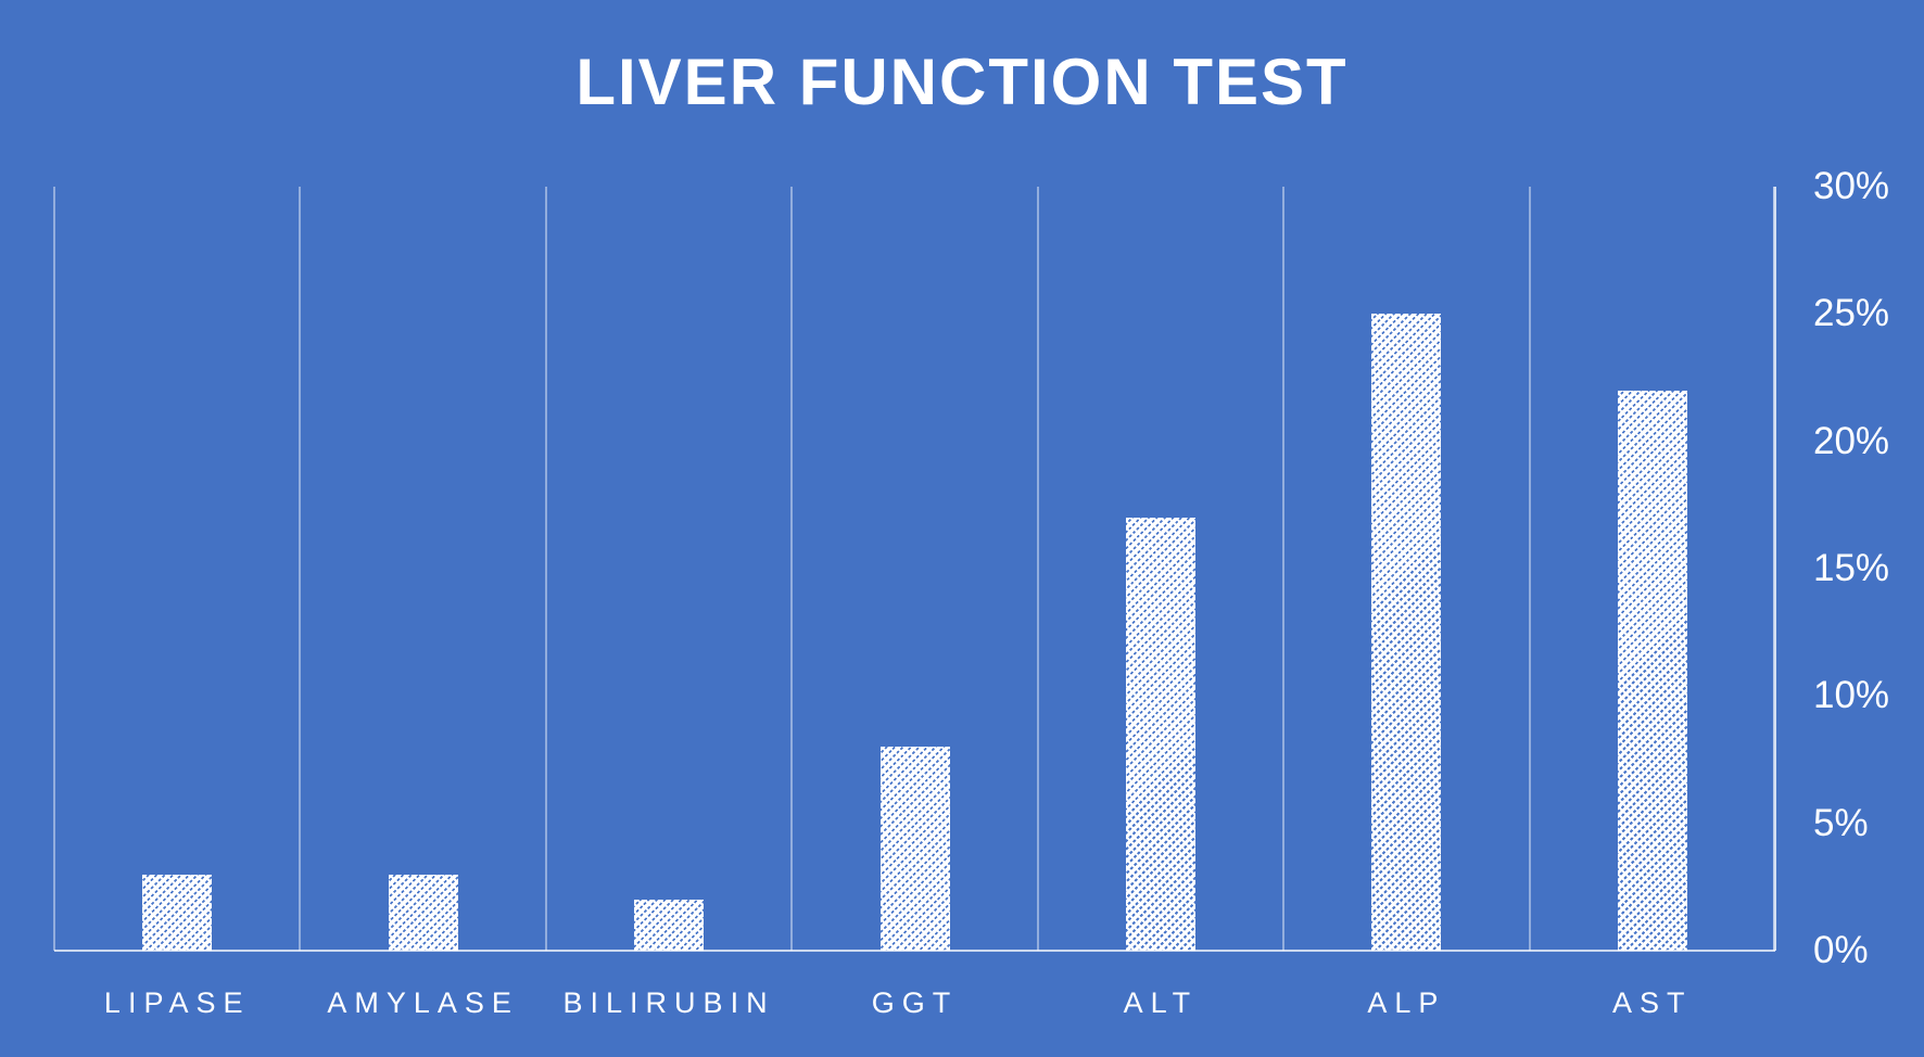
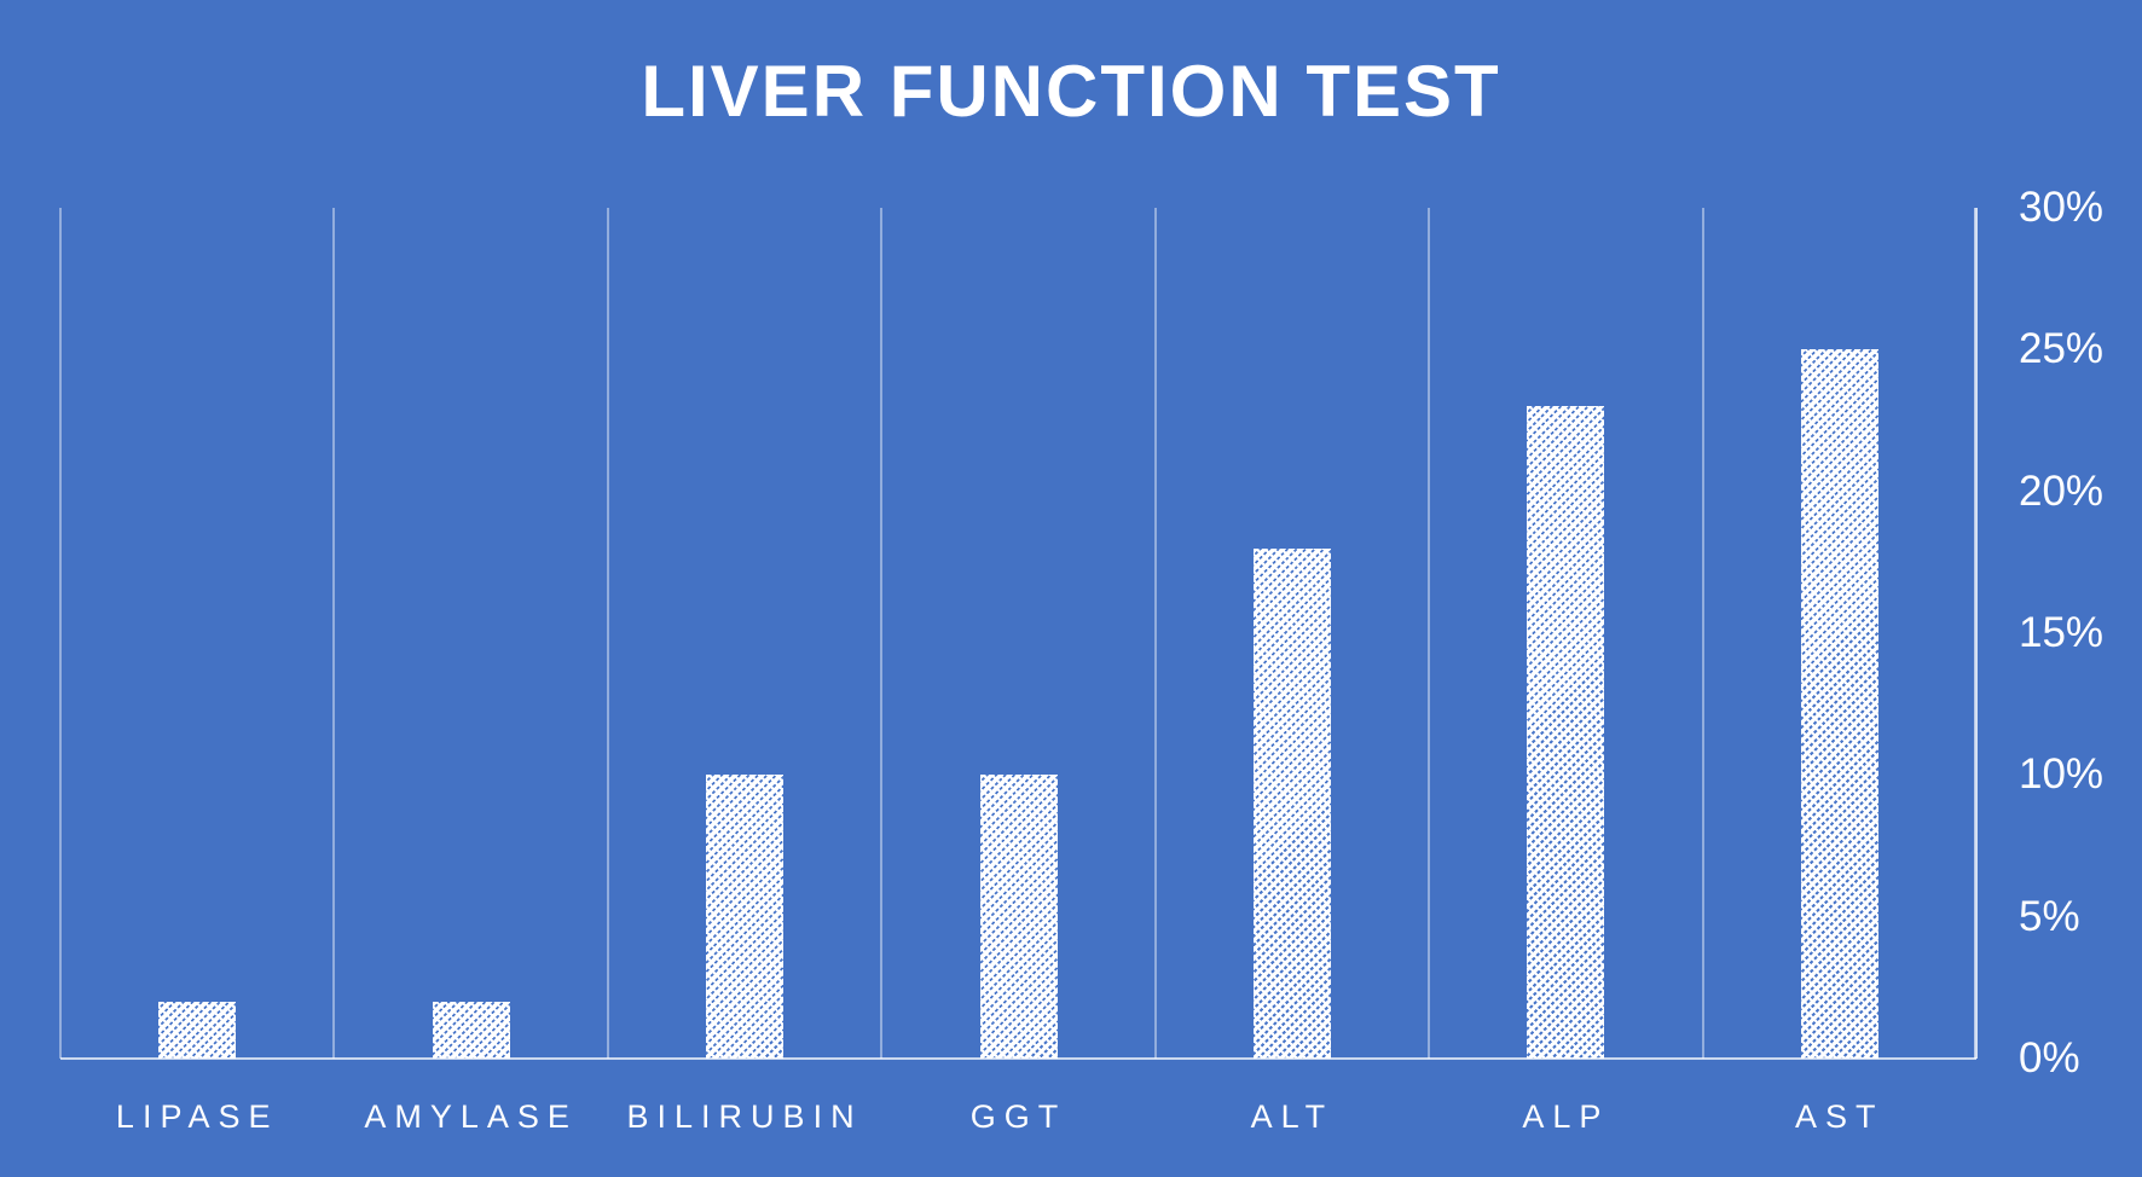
LIPASE: 3% -> 2%
AMYLASE: 3% -> 2%
BILIRUBIN: 2% -> 10%
GGT: 8% -> 10%
ALT: 17% -> 18%
ALP: 25% -> 23%
AST: 22% -> 25%
